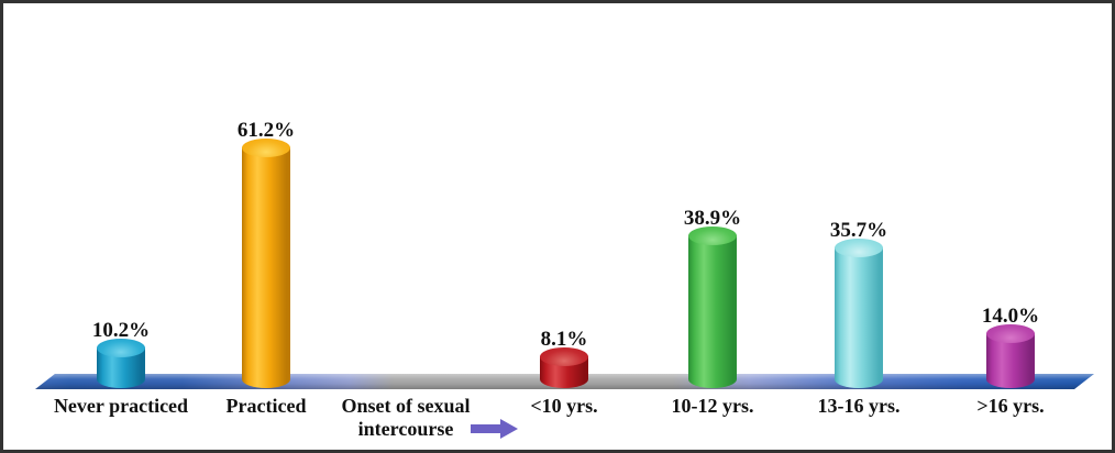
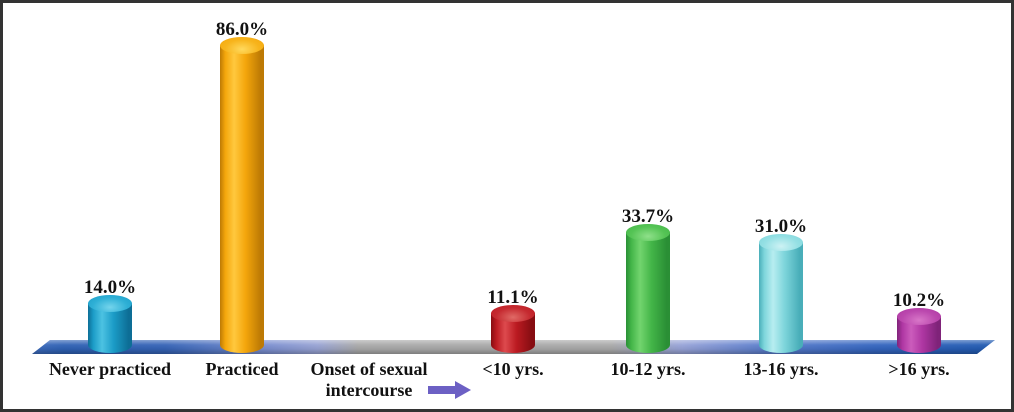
Never practiced: 10.2% -> 14.0%
Practiced: 61.2% -> 86.0%
<10 yrs.: 8.1% -> 11.1%
10-12 yrs.: 38.9% -> 33.7%
13-16 yrs.: 35.7% -> 31.0%
>16 yrs.: 14.0% -> 10.2%
